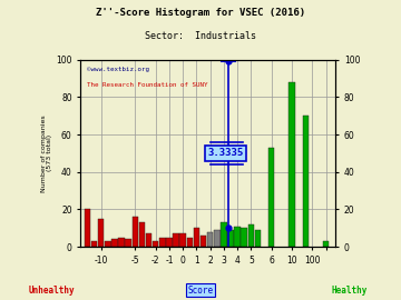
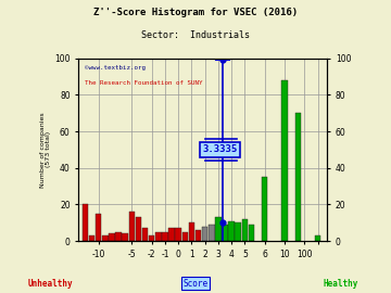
6: 53 -> 35
